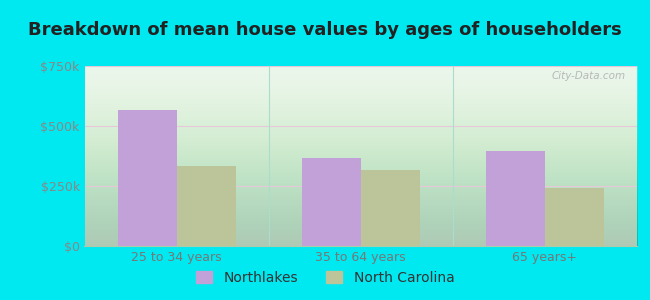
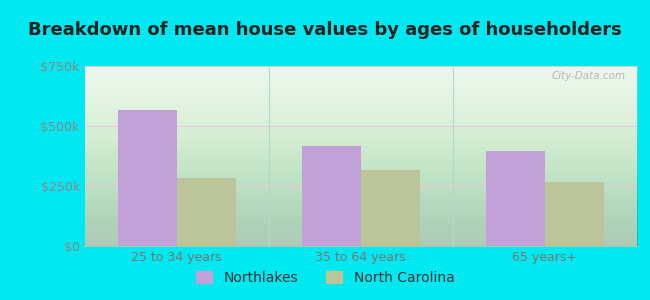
North Carolina/25 to 34 years: $335k -> $285k
Northlakes/35 to 64 years: $365k -> $415k
North Carolina/65 years+: $240k -> $265k
